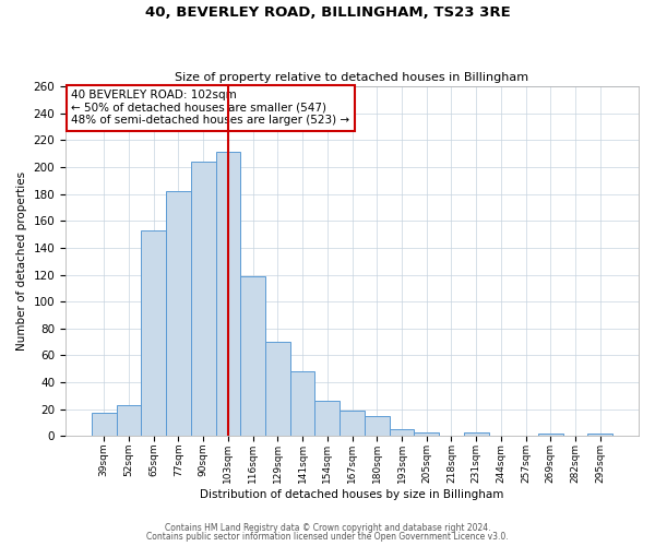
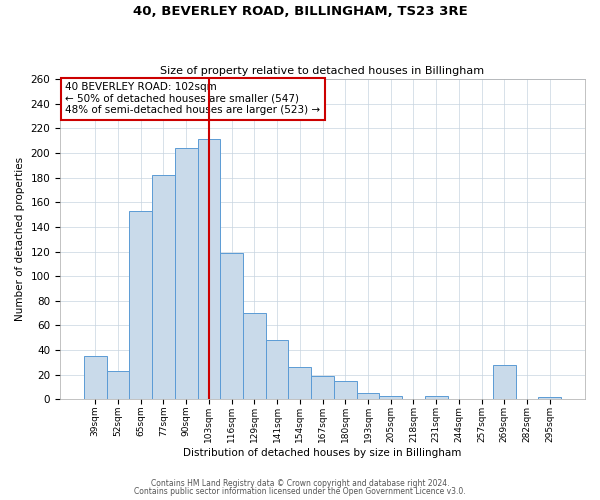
39sqm: 17 -> 35
269sqm: 2 -> 28
